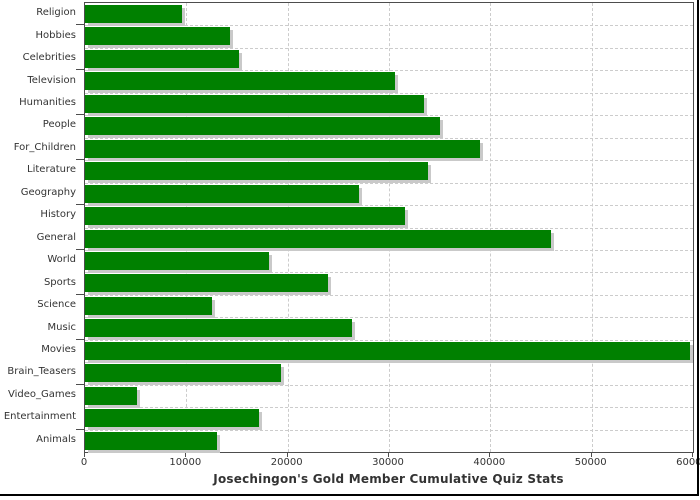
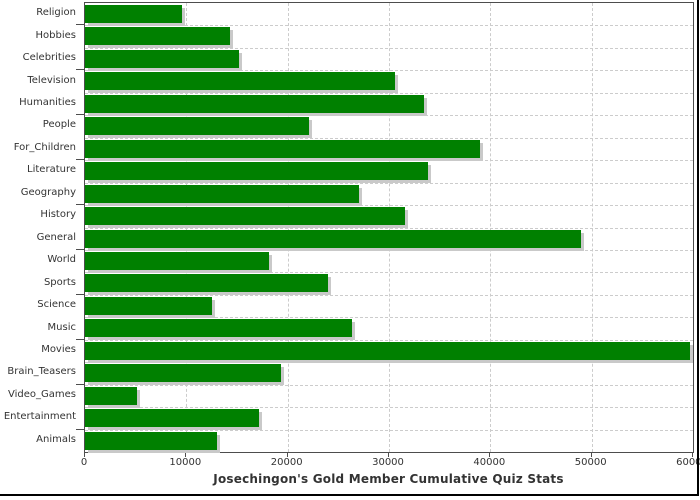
People: 35000 -> 22000
General: 46000 -> 49000
